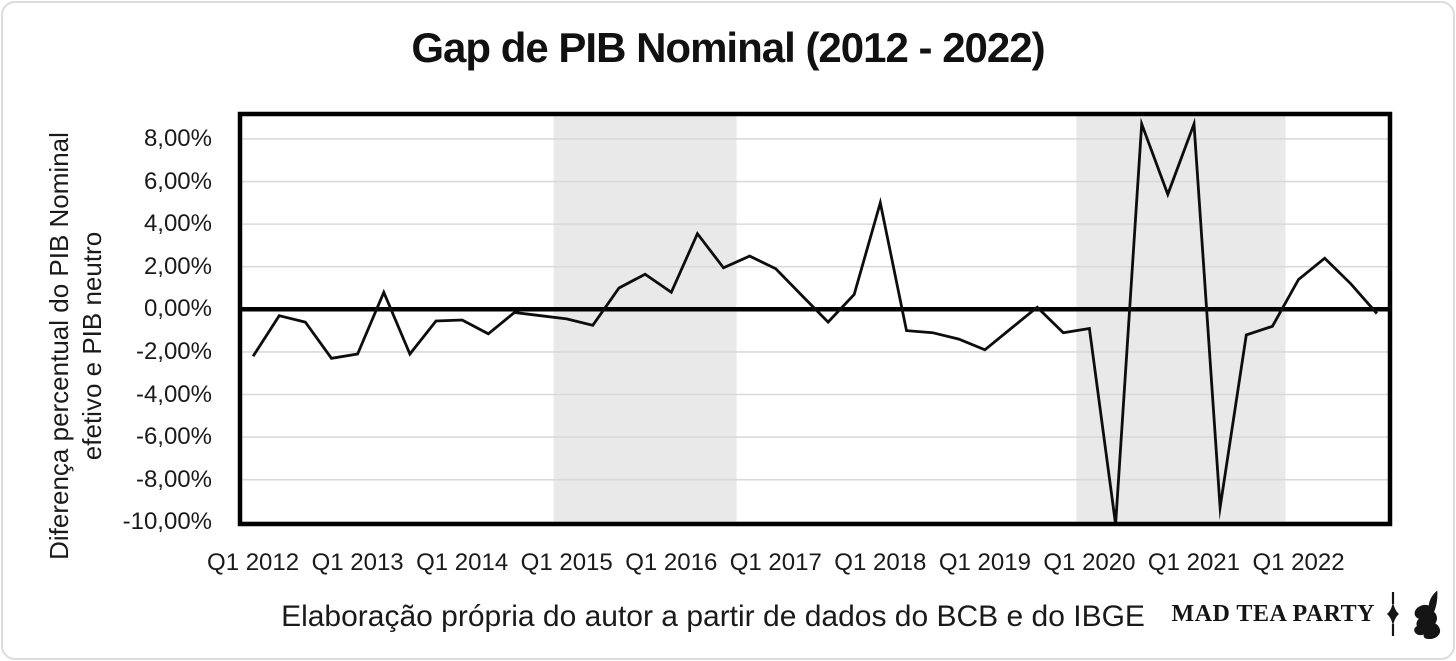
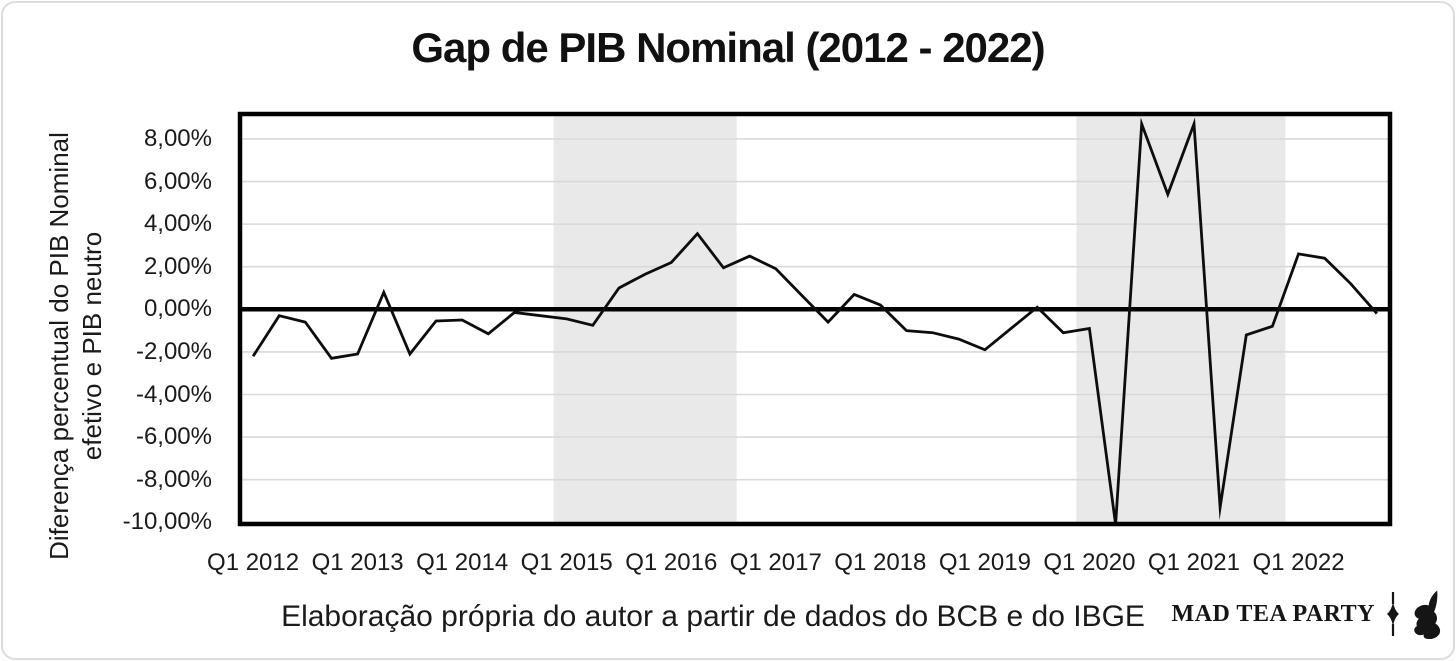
Q1 2016: 0,8% -> 2,2%
Q1 2018: 5,0% -> 0,2%
Q1 2022: 1,4% -> 2,6%
